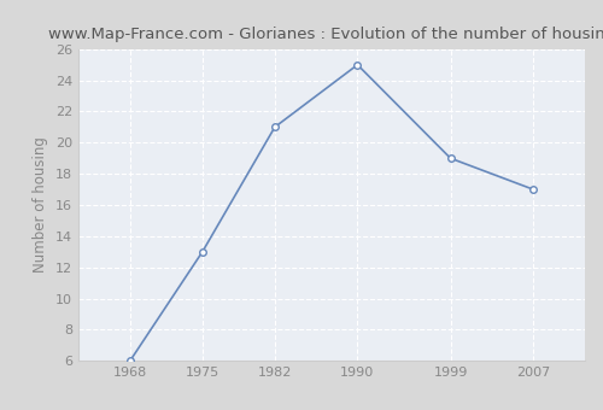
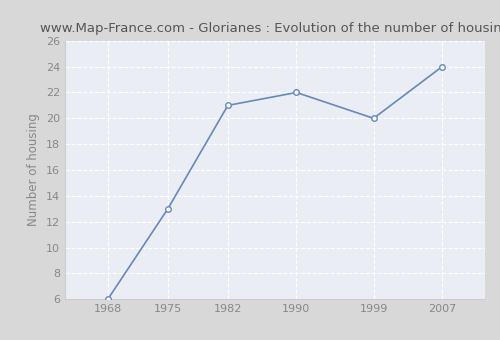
1990: 25 -> 22
1999: 19 -> 20
2007: 17 -> 24
